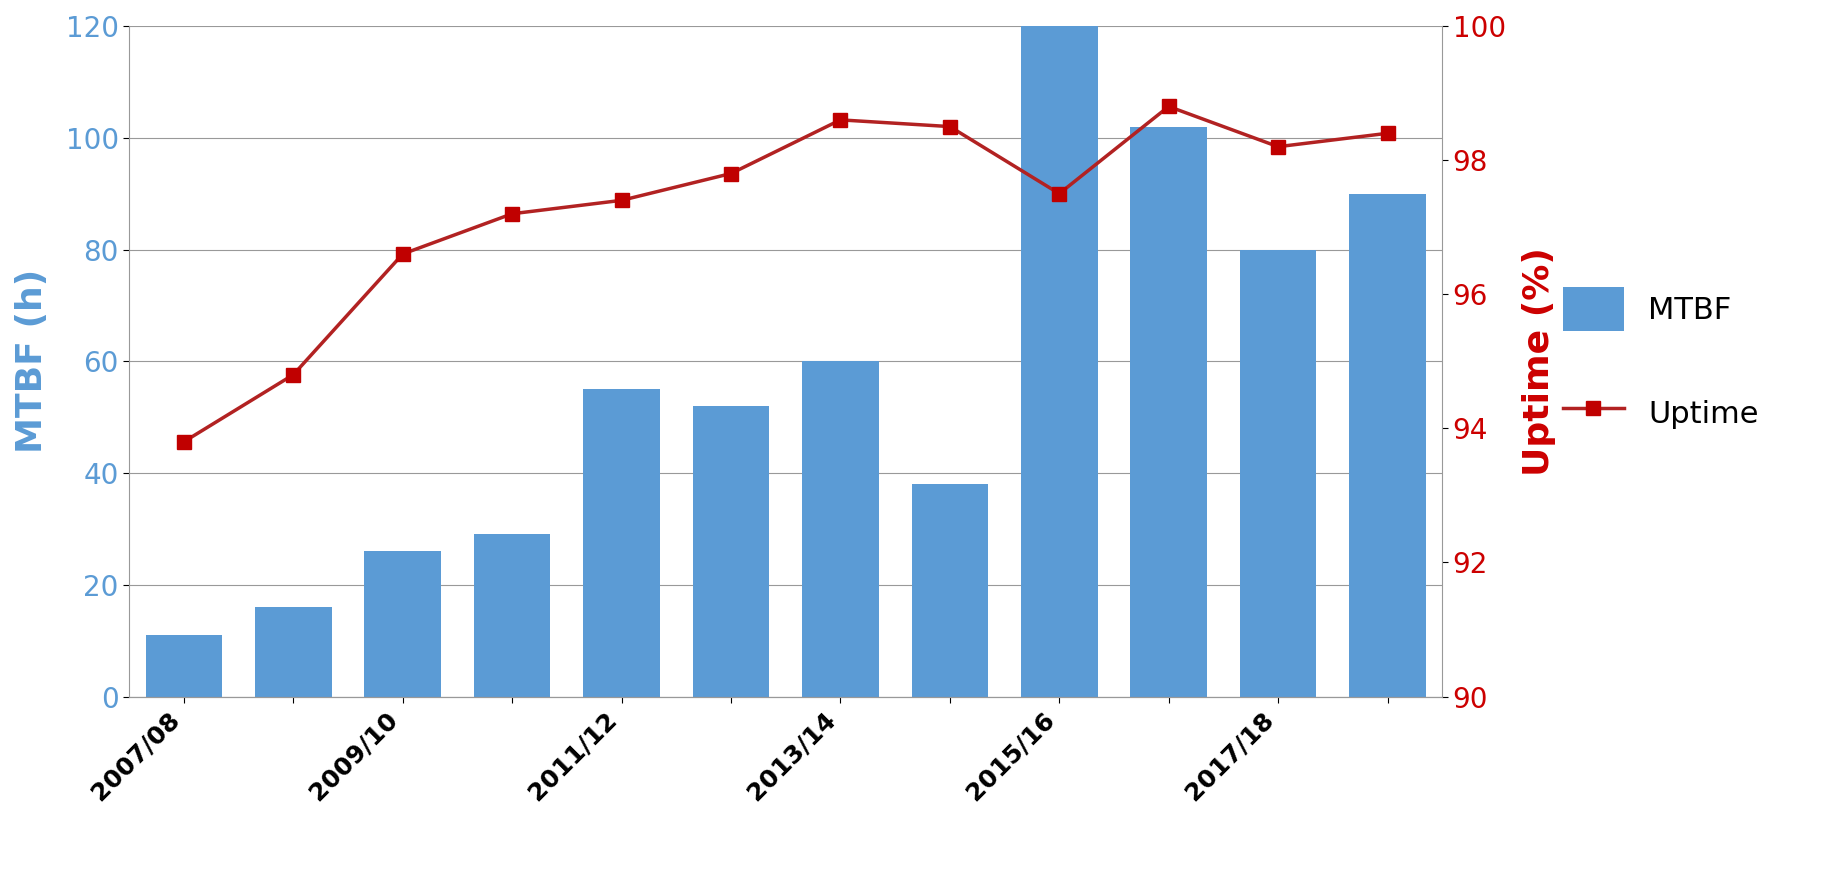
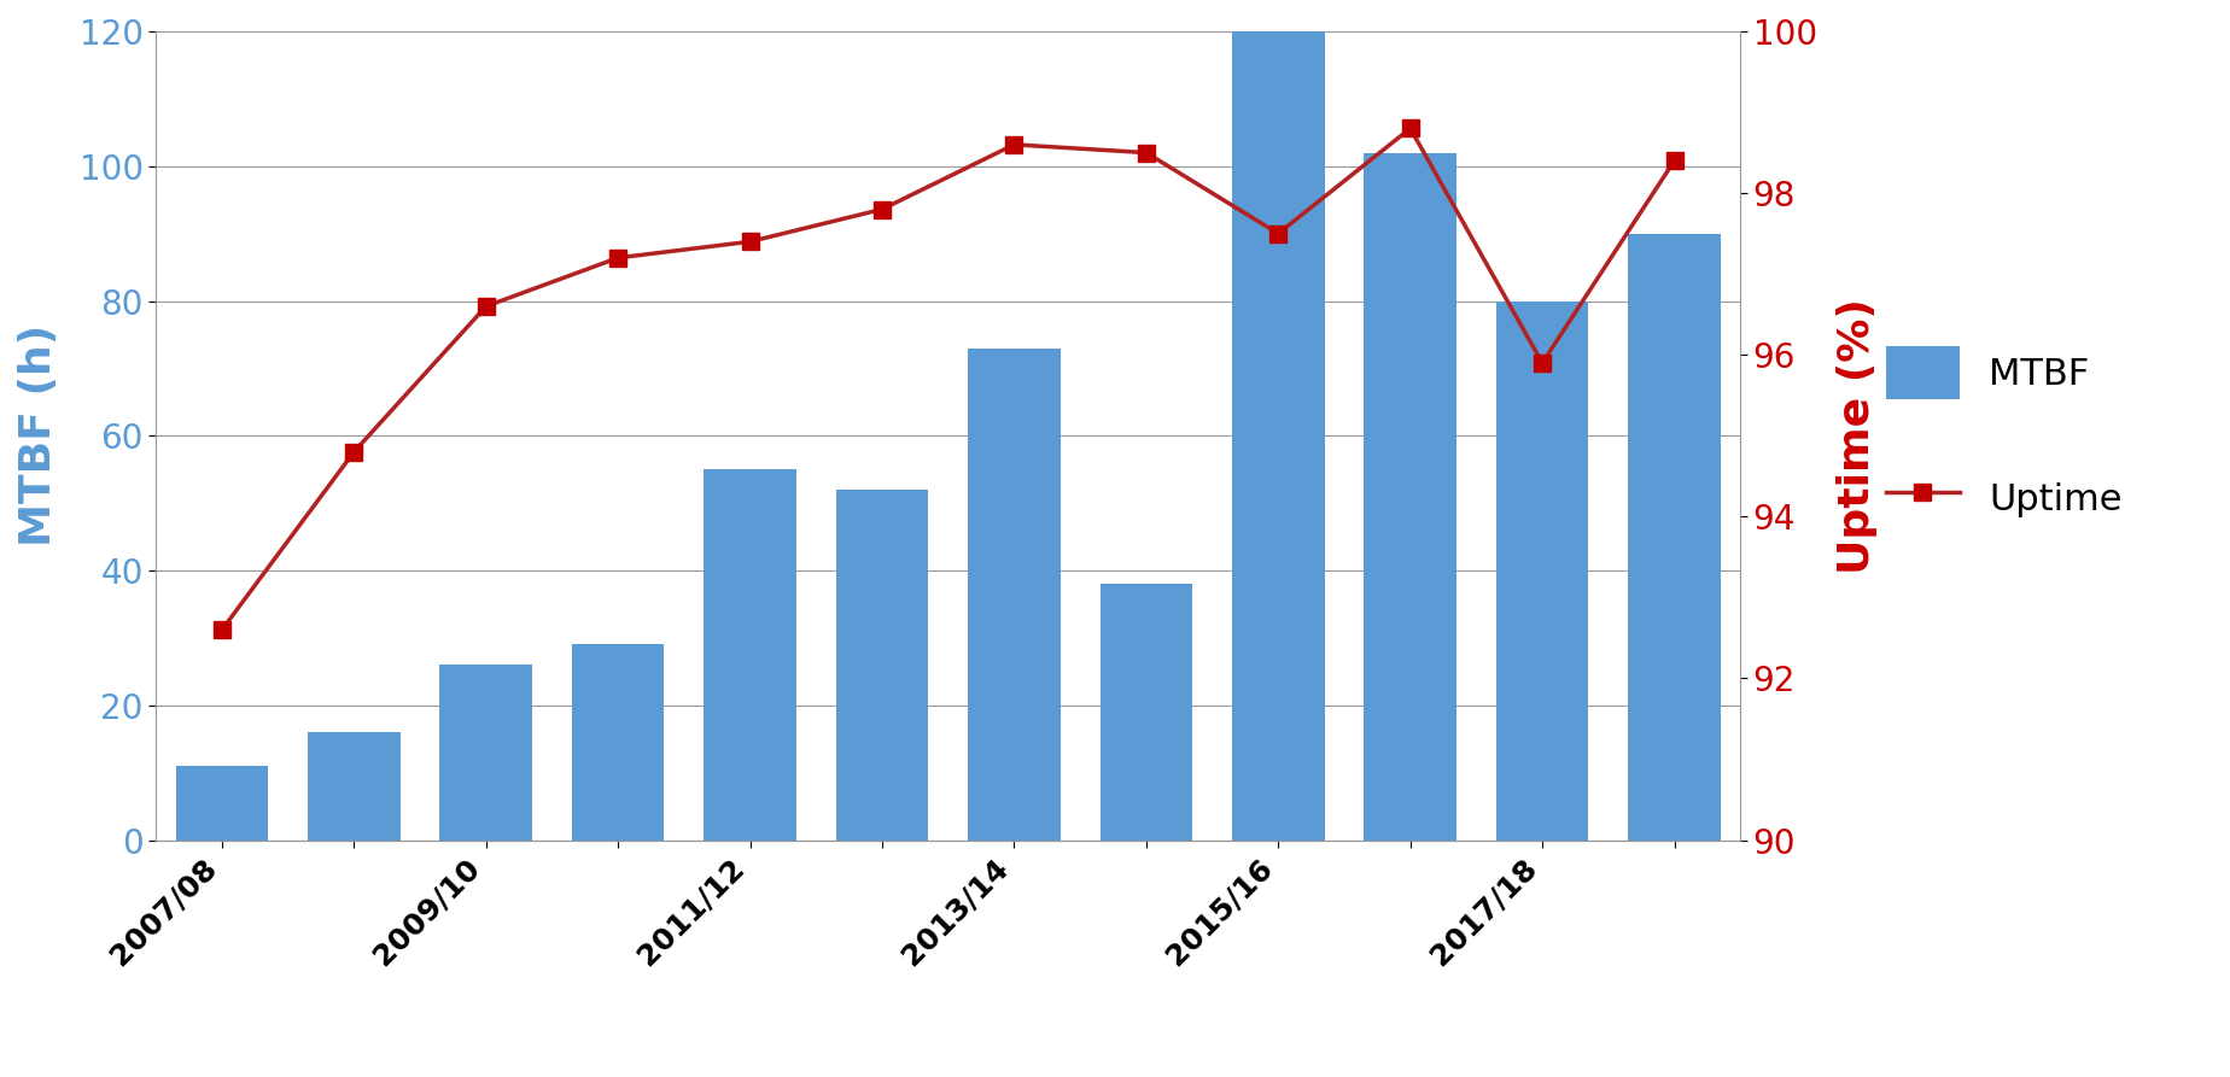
Uptime/2007/08: 93.8 -> 92.6
MTBF/2013/14: 60 -> 73
Uptime/2017/18: 98.2 -> 95.9
